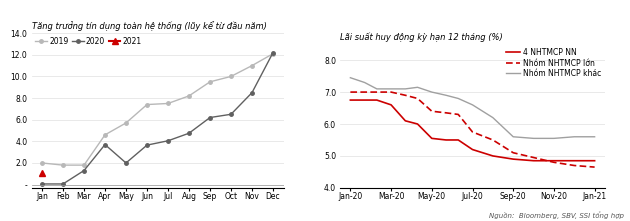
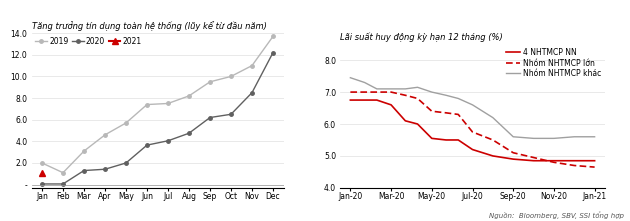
Tăng trưởng tín dụng toàn hệ thống (lũy kể từ đầu năm)/2019/Feb: 1.8 -> 1.1
Tăng trưởng tín dụng toàn hệ thống (lũy kể từ đầu năm)/2019/Mar: 1.8 -> 3.1
Tăng trưởng tín dụng toàn hệ thống (lũy kể từ đầu năm)/2020/Apr: 3.7 -> 1.4
Tăng trưởng tín dụng toàn hệ thống (lũy kể từ đầu năm)/2019/Dec: 12.1 -> 13.7
